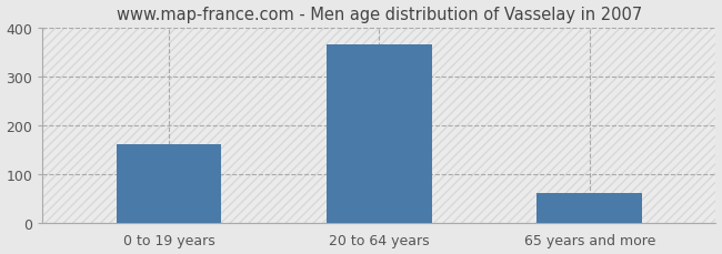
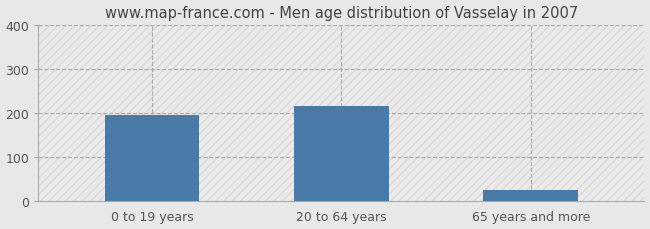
0 to 19 years: 160 -> 195
20 to 64 years: 365 -> 215
65 years and more: 60 -> 25
